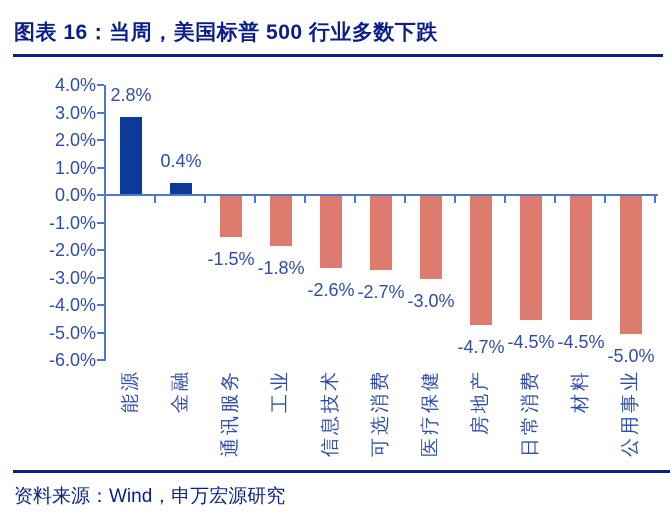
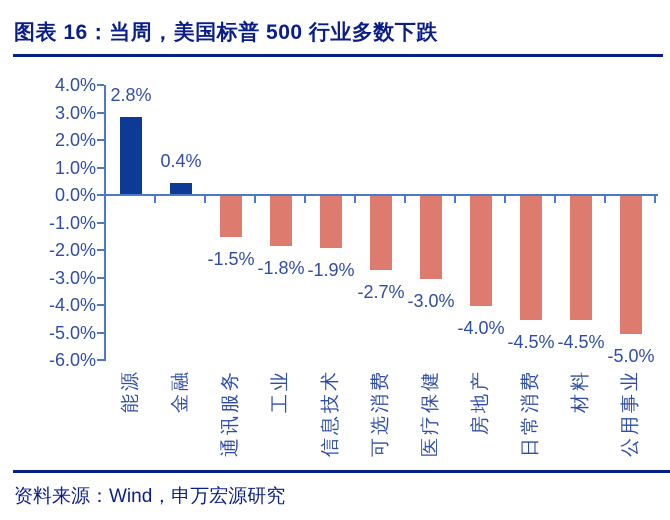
信息技术: -2.6% -> -1.9%
房地产: -4.7% -> -4.0%
